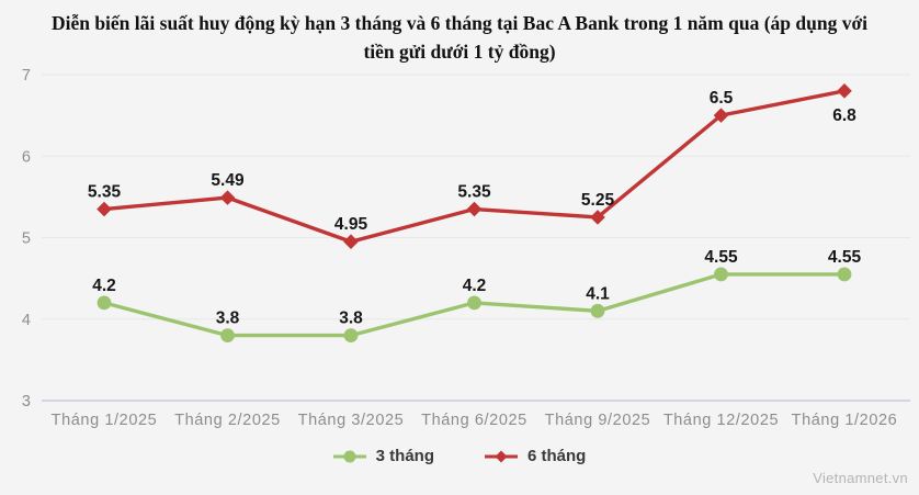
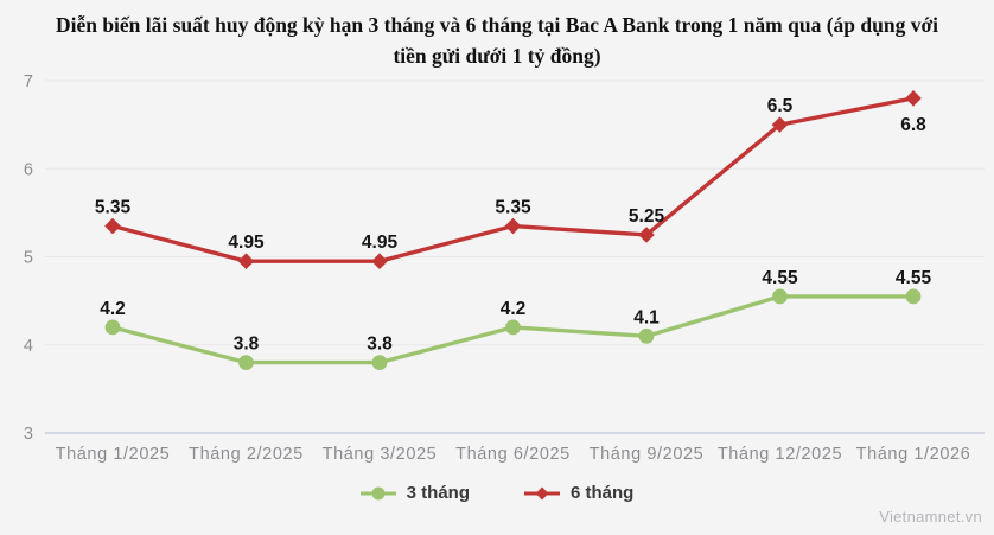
6 tháng/Tháng 2/2025: 5.49 -> 4.95
